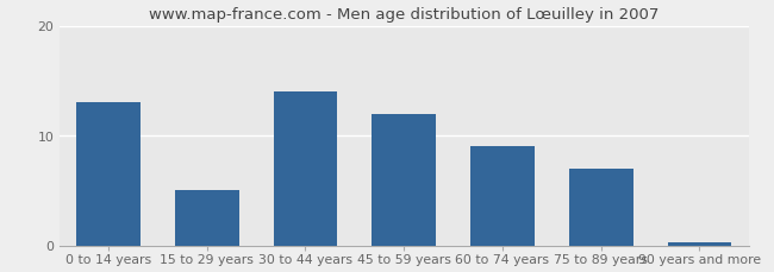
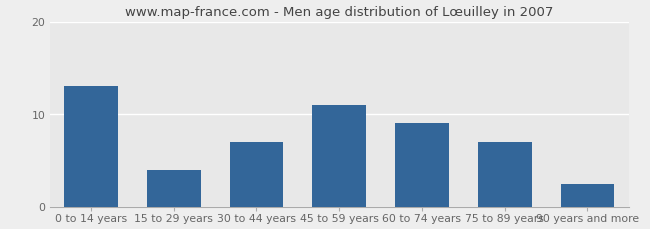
15 to 29 years: 5.0 -> 4.0
30 to 44 years: 14.0 -> 7.0
45 to 59 years: 12.0 -> 11.0
90 years and more: 0.3 -> 2.4
